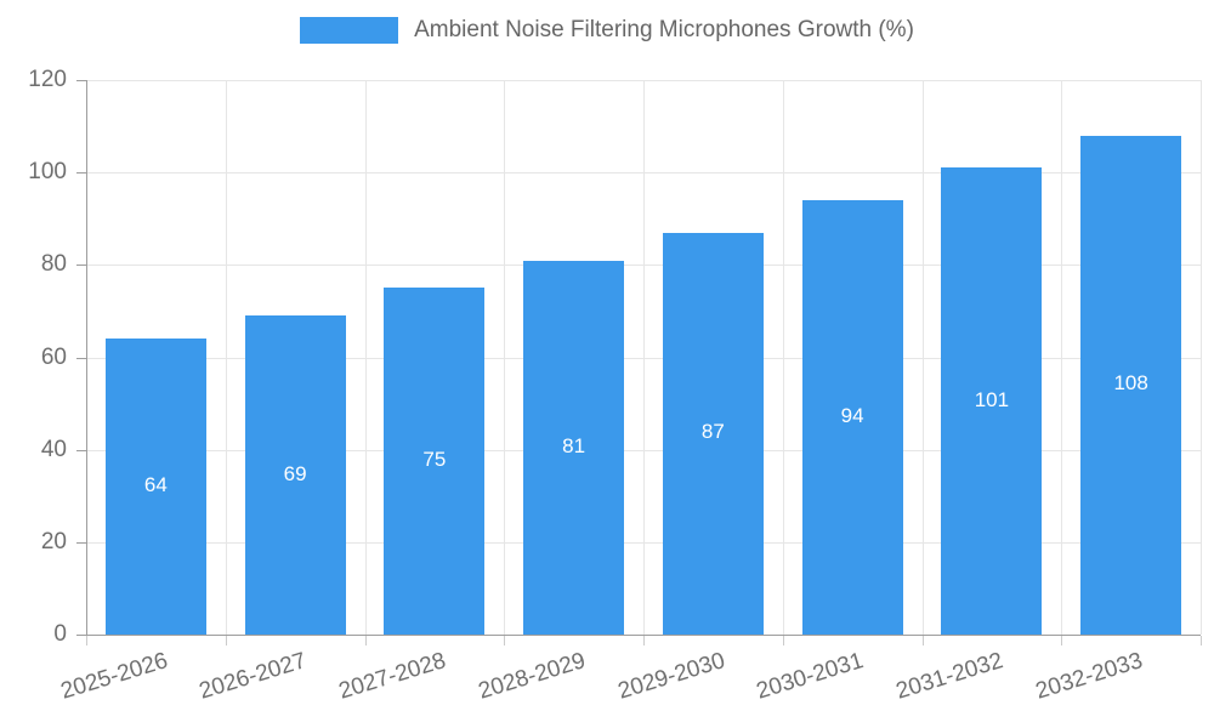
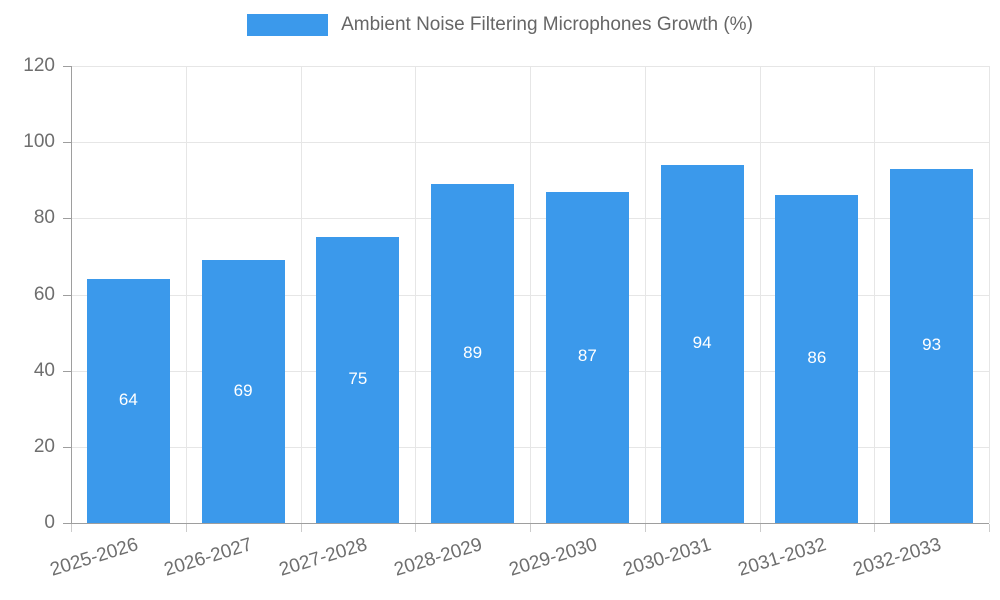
2028-2029: 81 -> 89
2031-2032: 101 -> 86
2032-2033: 108 -> 93
